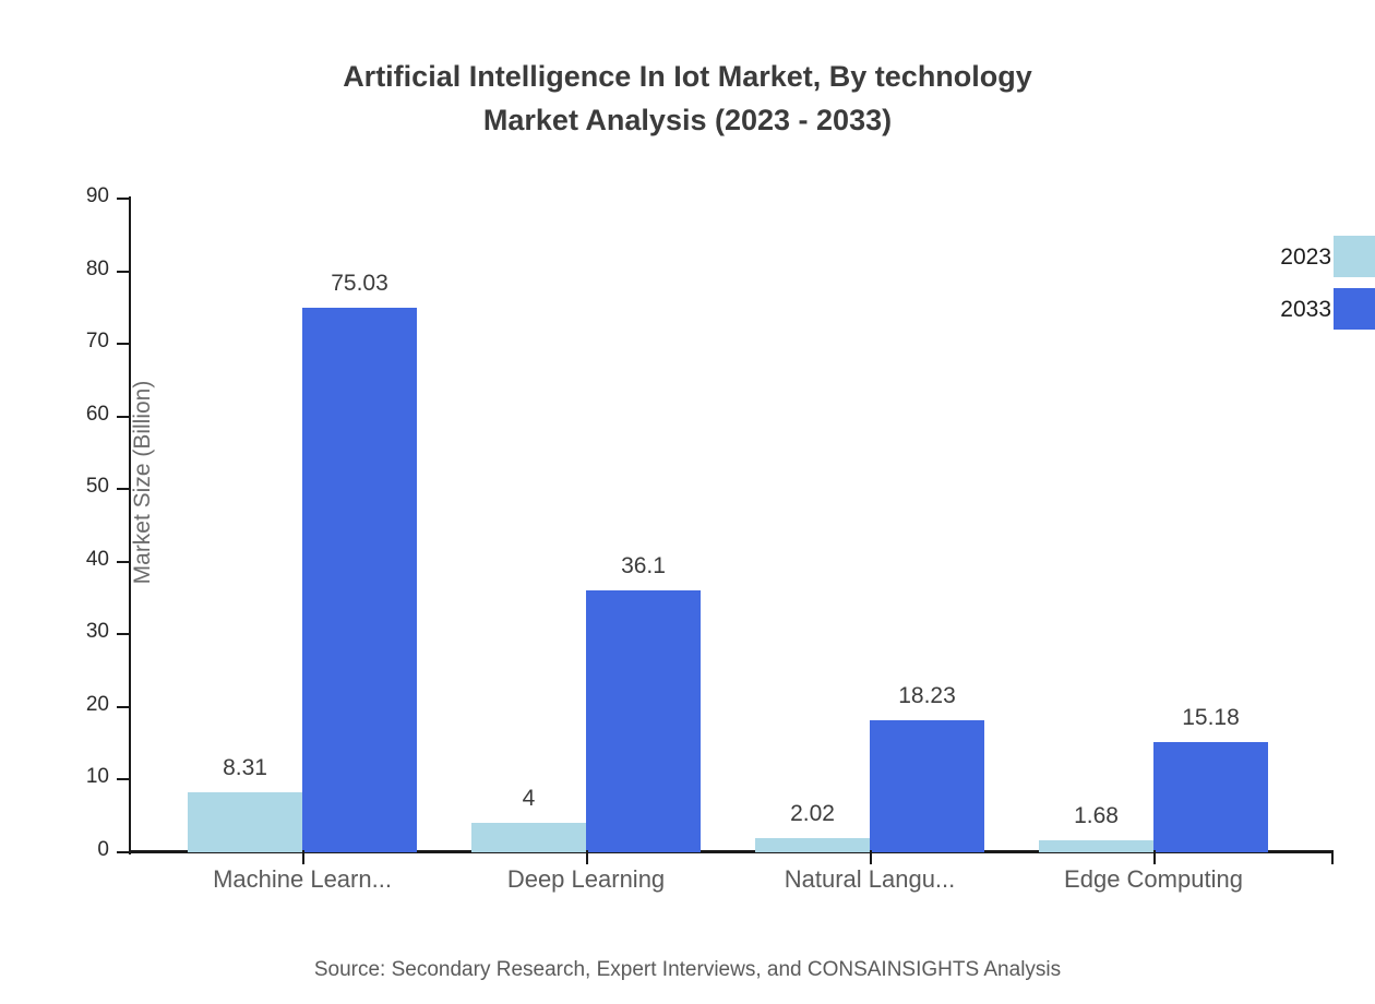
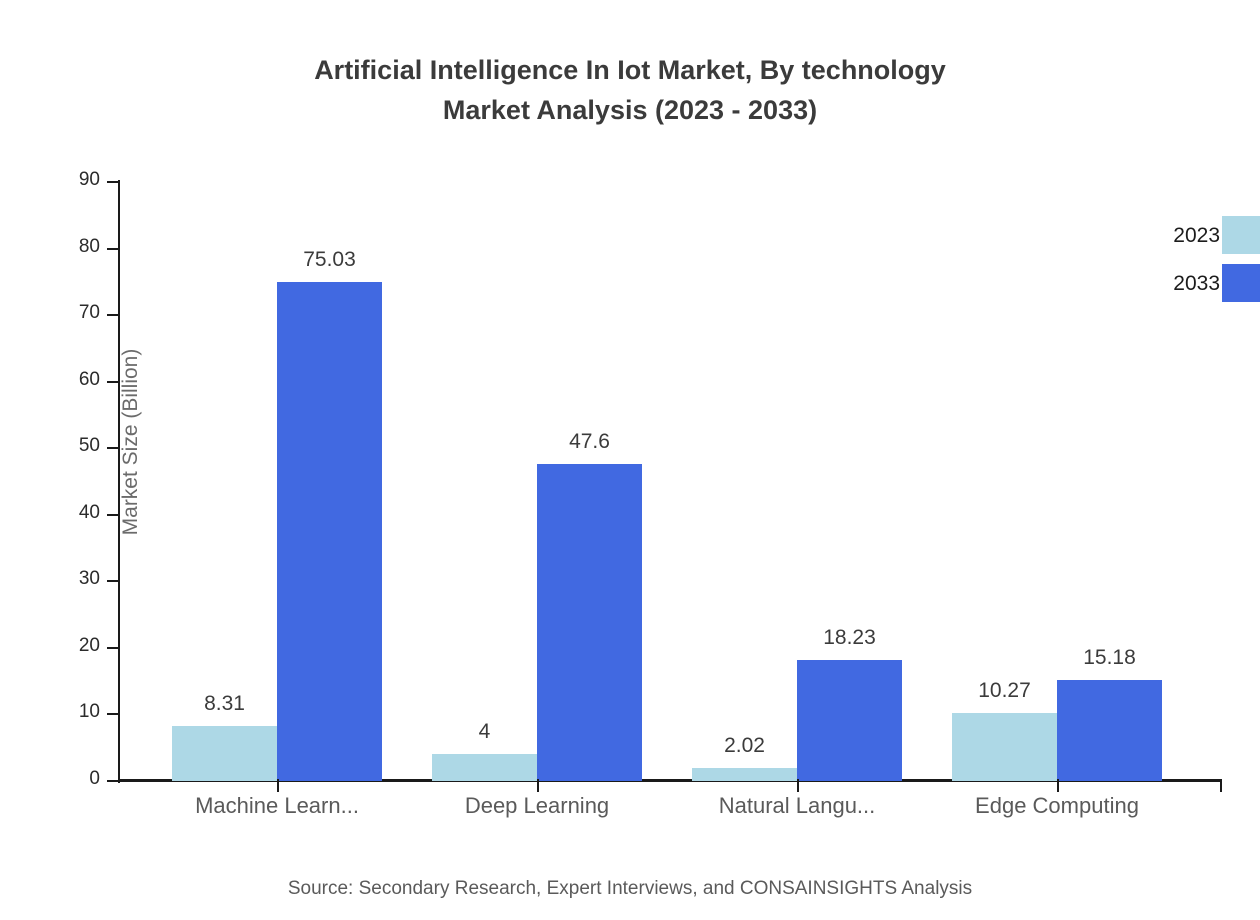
2033/Deep Learning: 36.1 -> 47.6
2023/Edge Computing: 1.68 -> 10.27
